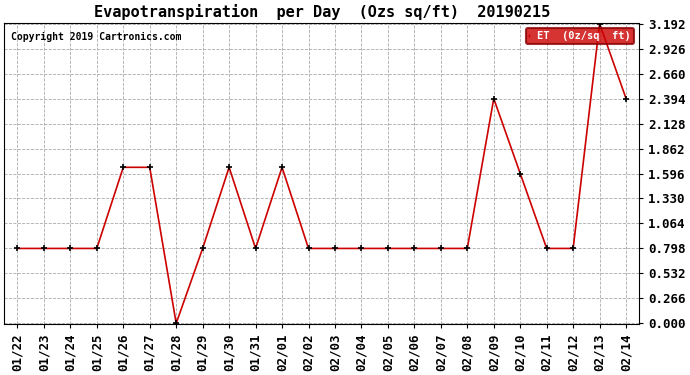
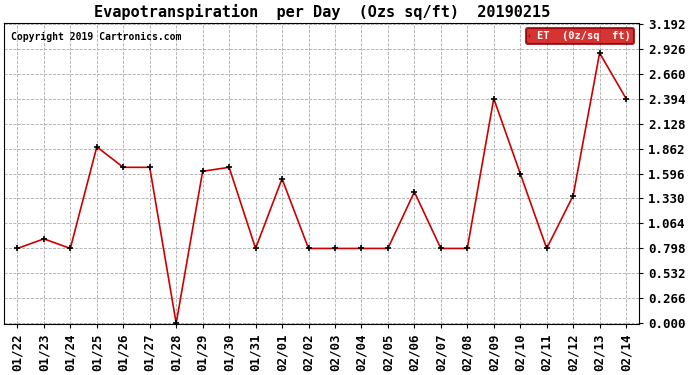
01/23: 0.80 -> 0.90
01/25: 0.80 -> 1.88
01/29: 0.80 -> 1.62
02/01: 1.66 -> 1.54
02/06: 0.80 -> 1.40
02/12: 0.80 -> 1.36
02/13: 3.19 -> 2.88
